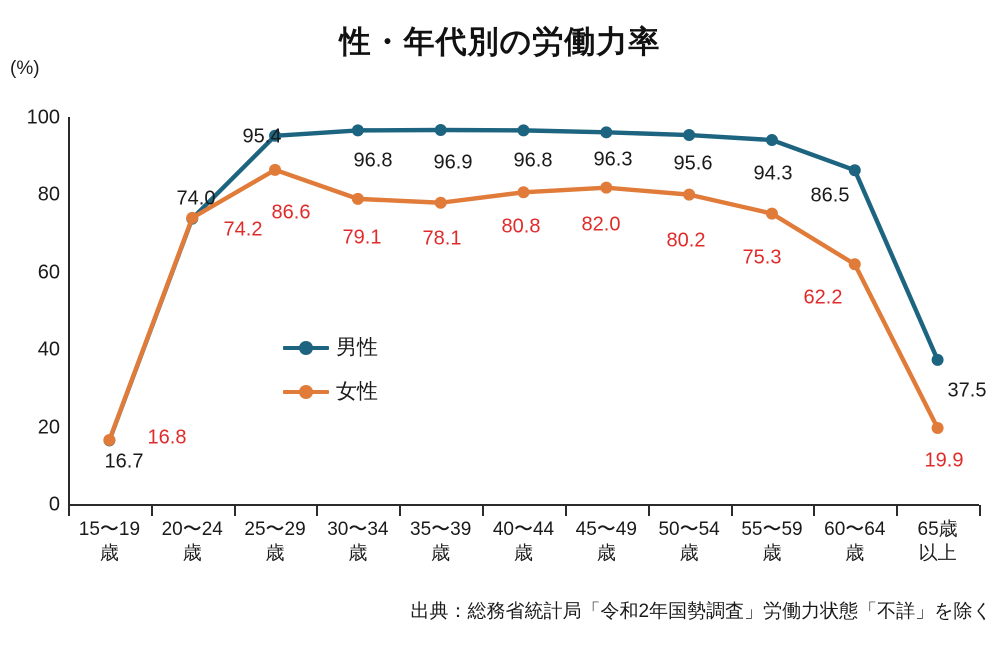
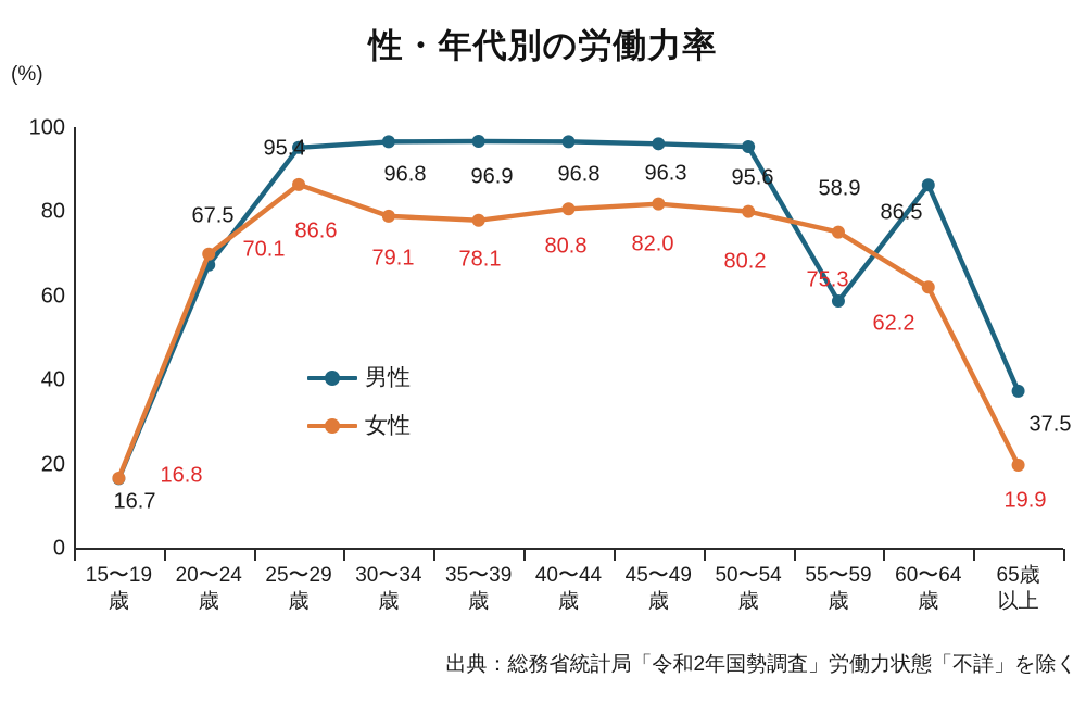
男性/20〜24歳: 74.0 -> 67.5
女性/20〜24歳: 74.2 -> 70.1
男性/55〜59歳: 94.3 -> 58.9
